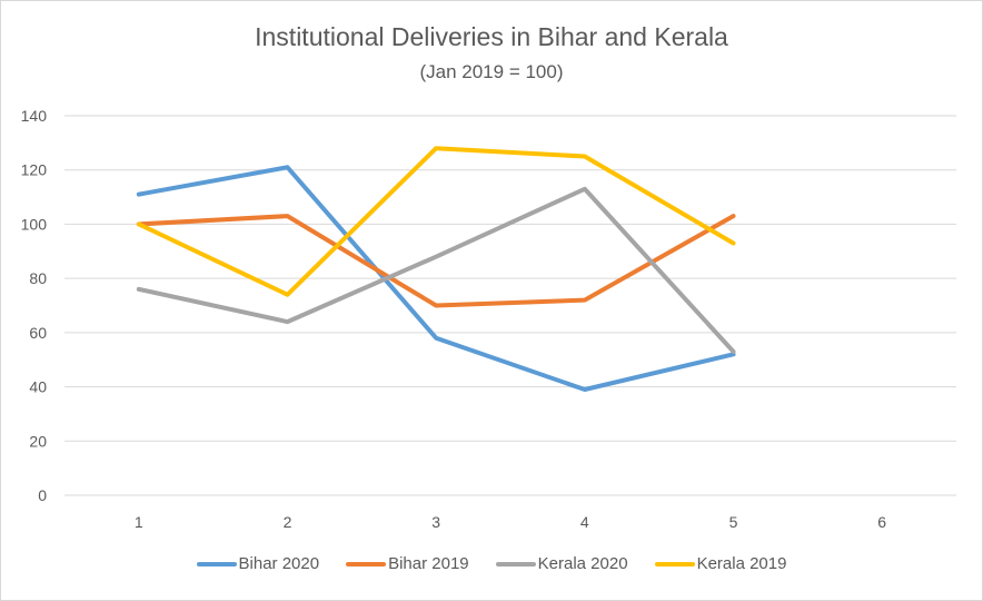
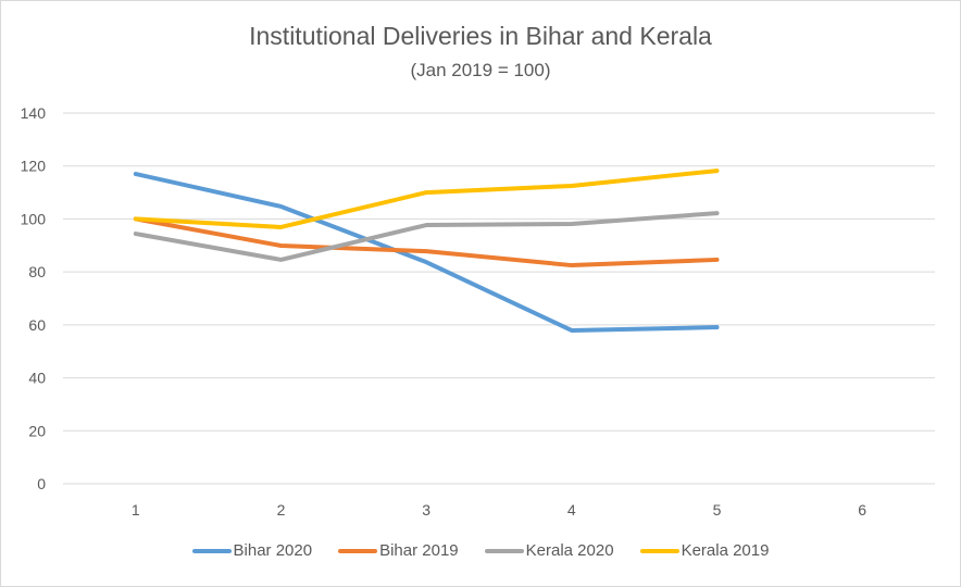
Bihar 2020/1: 111 -> 117
Kerala 2020/1: 76 -> 94
Bihar 2020/2: 121 -> 105
Bihar 2019/2: 103 -> 90
Kerala 2020/2: 64 -> 85
Kerala 2019/2: 74 -> 97
Bihar 2020/3: 58 -> 84
Bihar 2019/3: 70 -> 88
Kerala 2020/3: 88 -> 98
Kerala 2019/3: 128 -> 110
Bihar 2020/4: 39 -> 58
Bihar 2019/4: 72 -> 82
Kerala 2020/4: 113 -> 98
Kerala 2019/4: 125 -> 112
Bihar 2020/5: 52 -> 59
Bihar 2019/5: 103 -> 85
Kerala 2020/5: 53 -> 102
Kerala 2019/5: 93 -> 118
